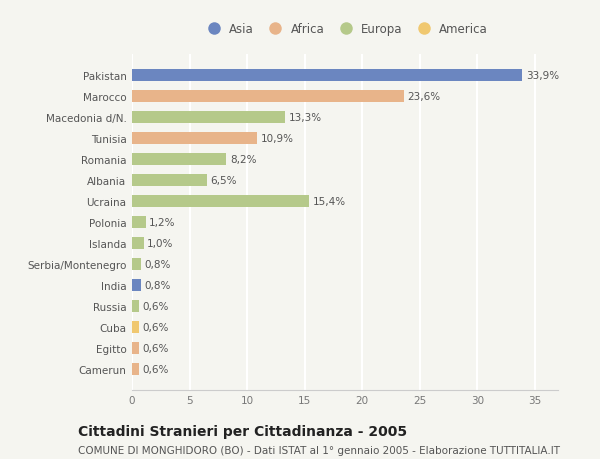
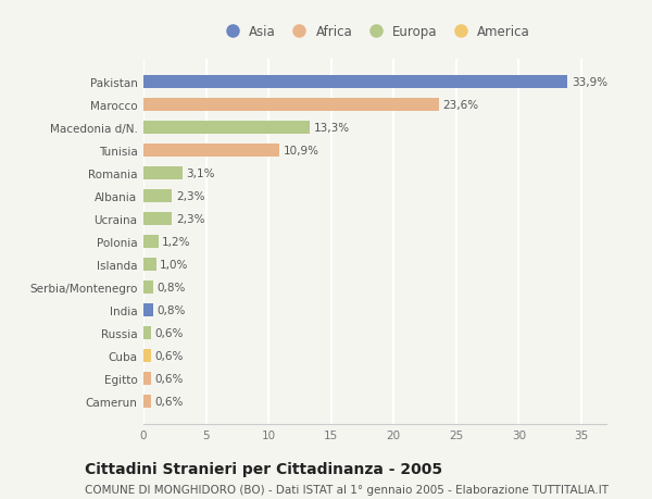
Romania: 8,2% -> 3,1%
Albania: 6,5% -> 2,3%
Ucraina: 15,4% -> 2,3%
